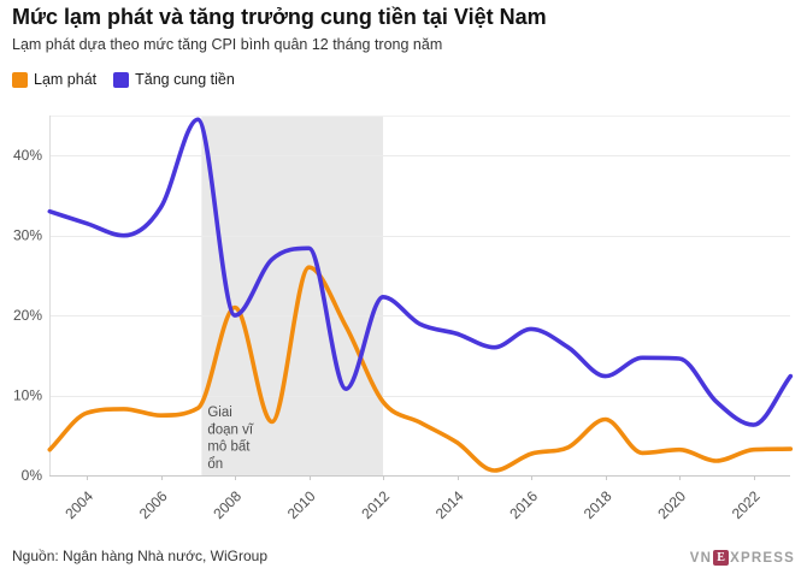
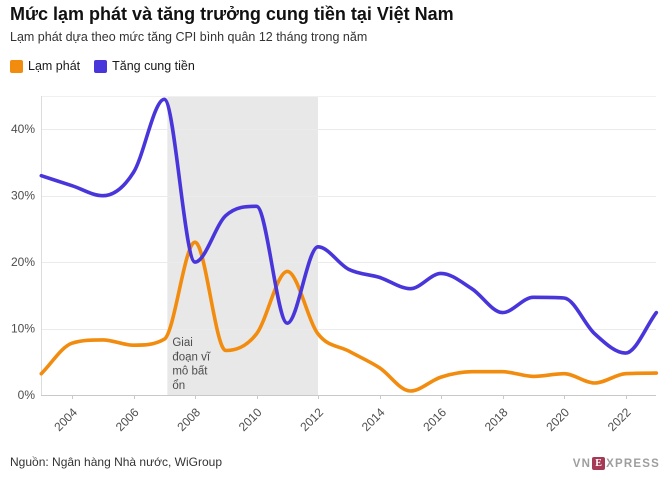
Lạm phát/2008: 21% -> 23%
Lạm phát/2010: 26% -> 9%
Lạm phát/2018: 7% -> 4%
